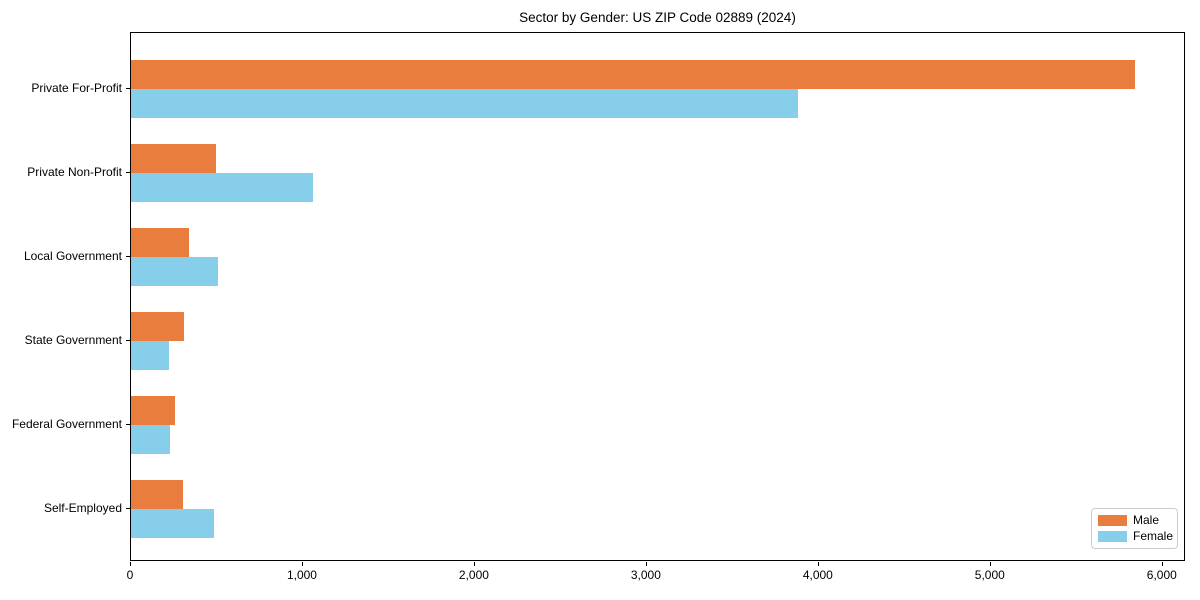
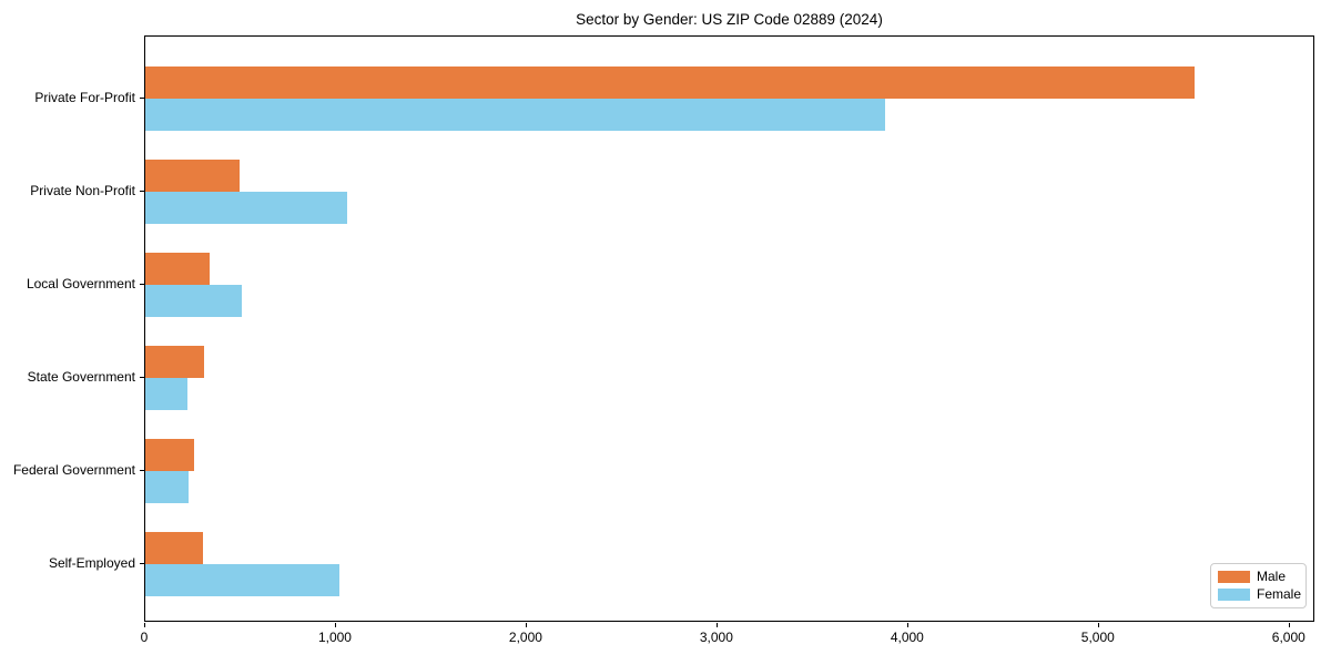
Male/Private For-Profit: 5840 -> 5500
Female/Self-Employed: 480 -> 1020
